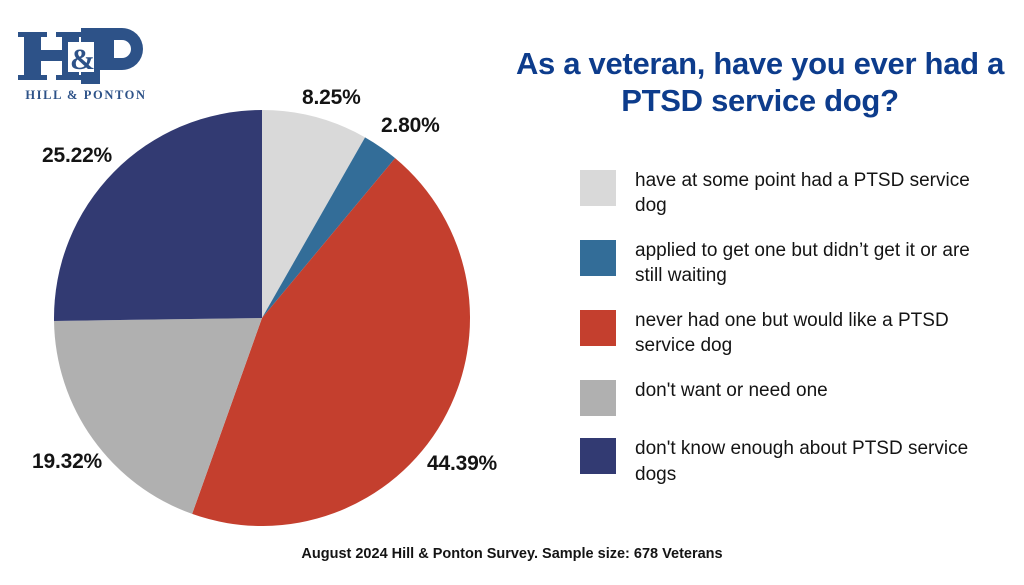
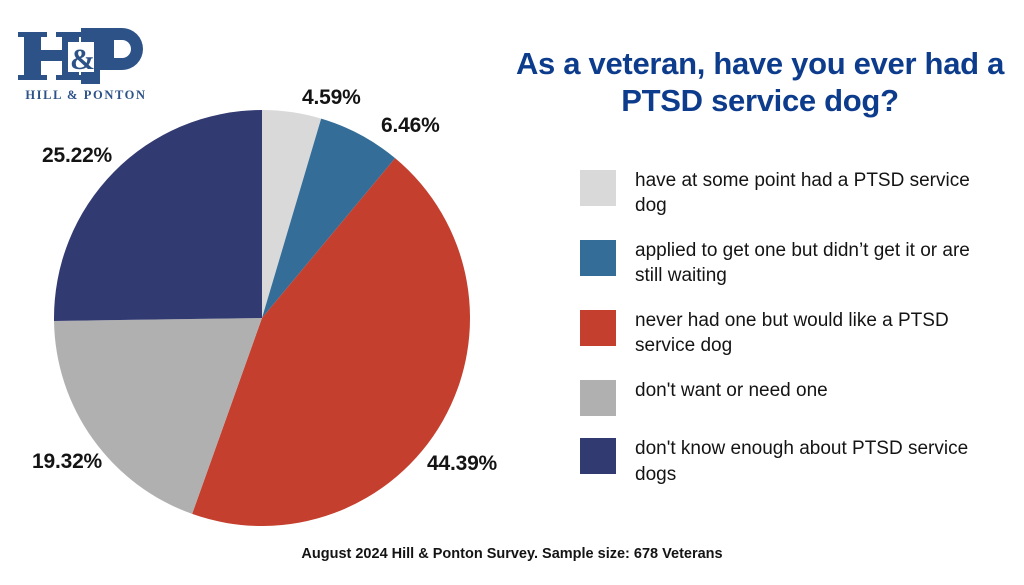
have at some point had a PTSD service dog: 8.25% -> 4.59%
applied to get one but didn’t get it or are still waiting: 2.80% -> 6.46%
